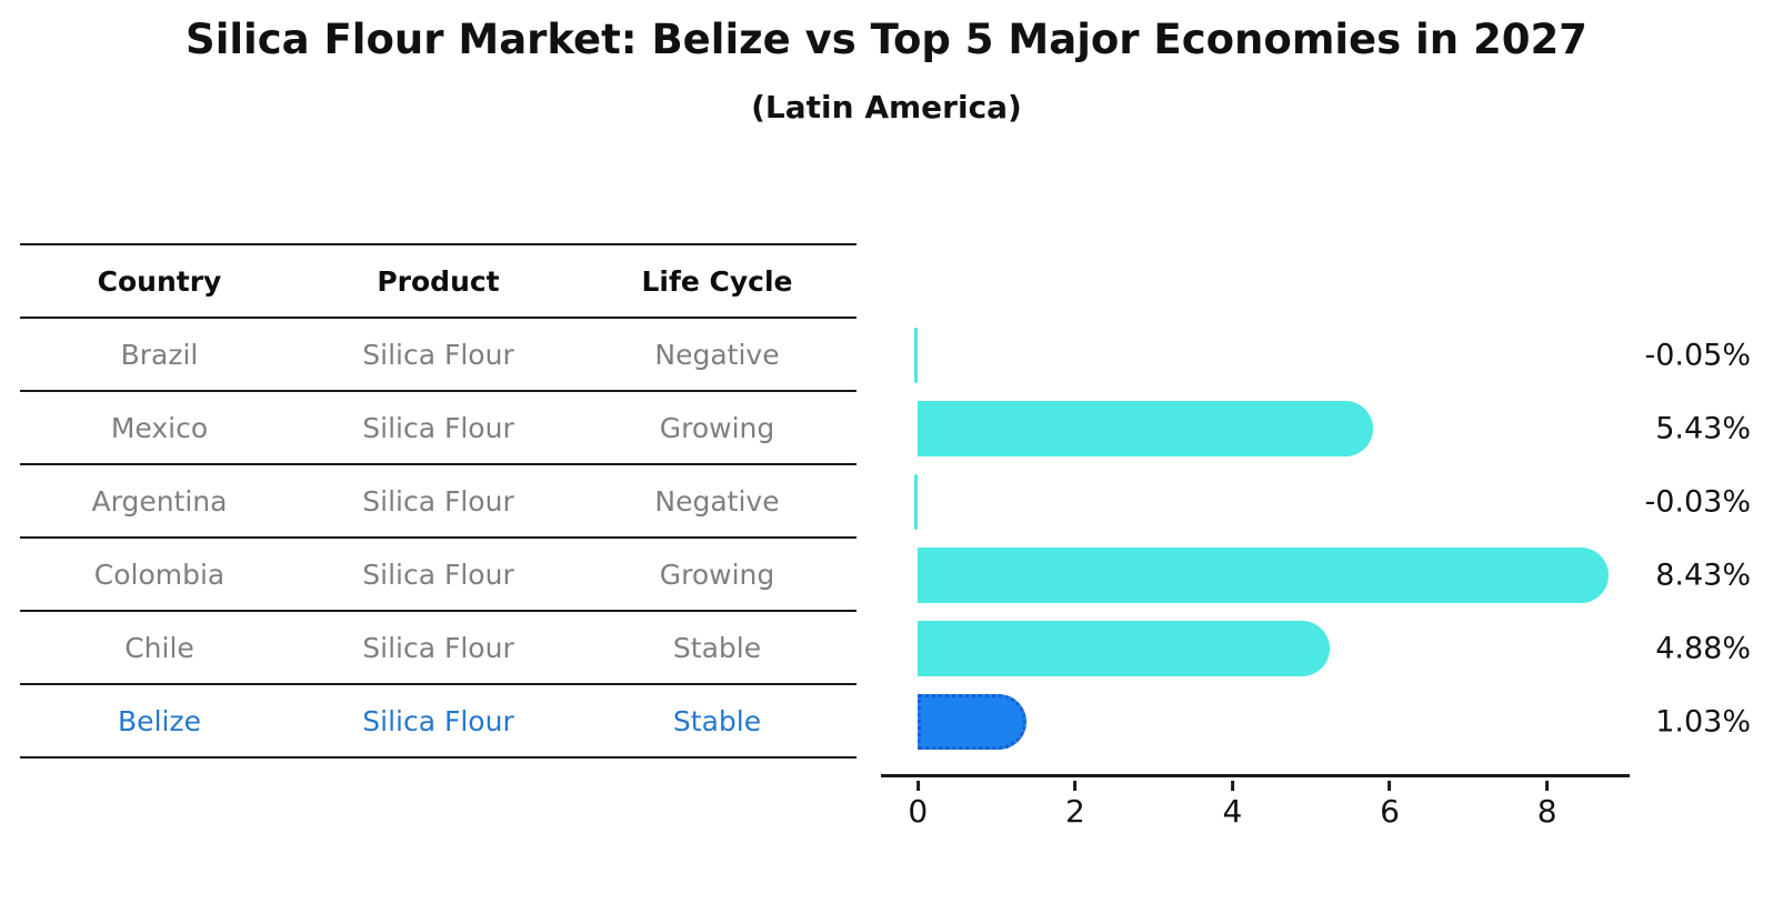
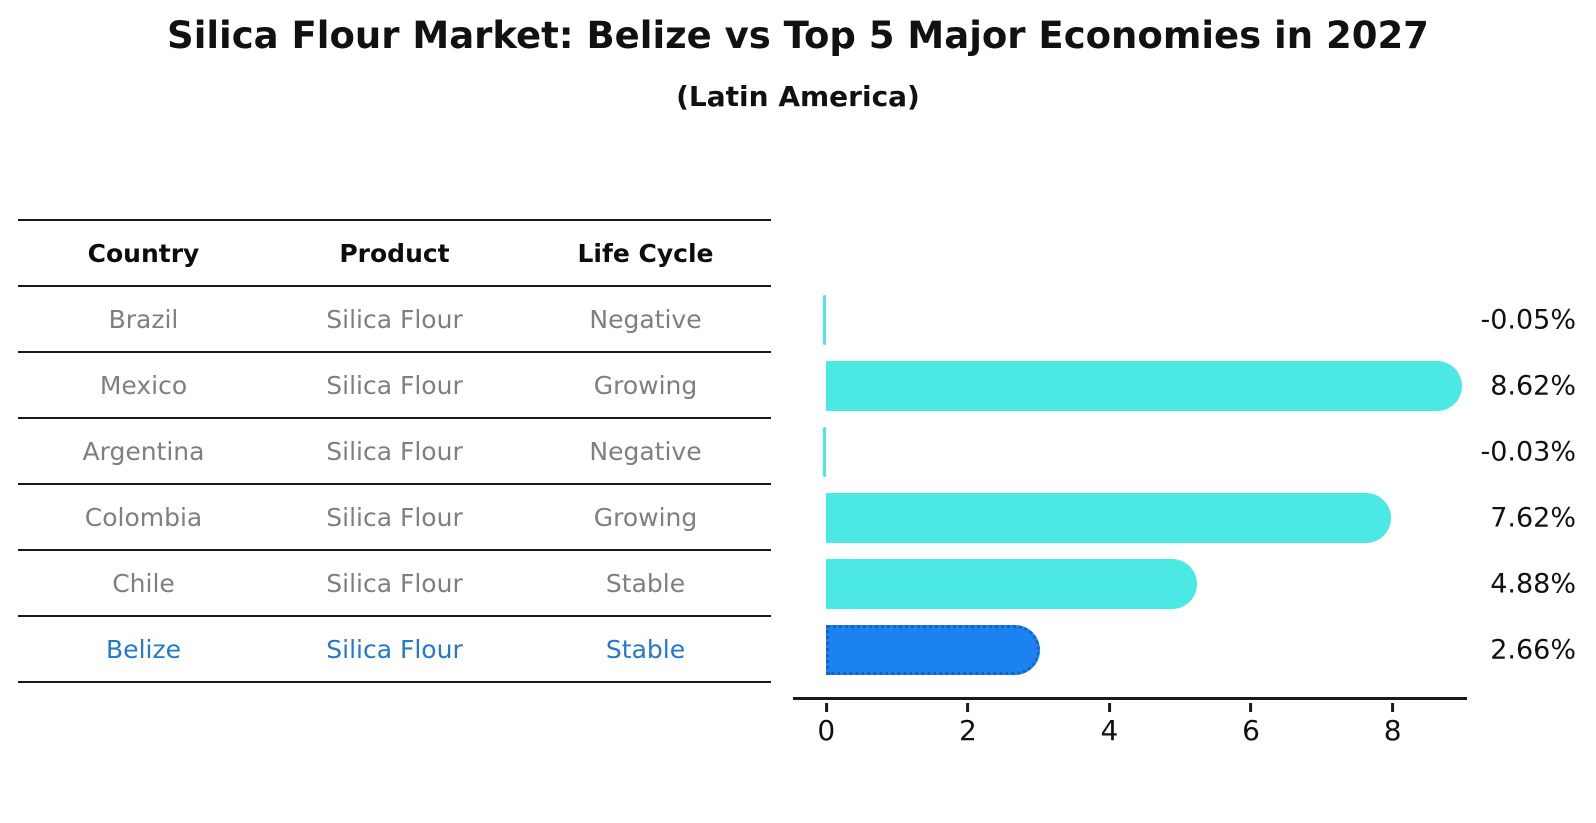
Mexico: 5.43% -> 8.62%
Colombia: 8.43% -> 7.62%
Belize: 1.03% -> 2.66%
